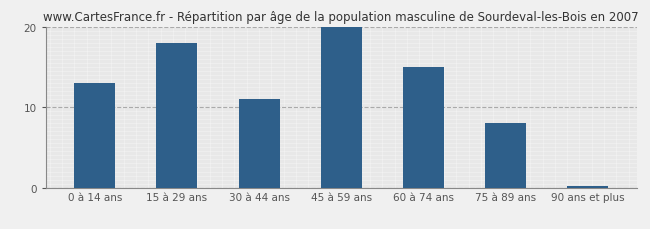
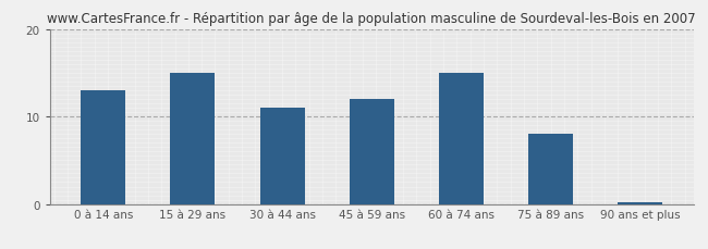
15 à 29 ans: 18.0 -> 15.0
45 à 59 ans: 20.0 -> 12.0
